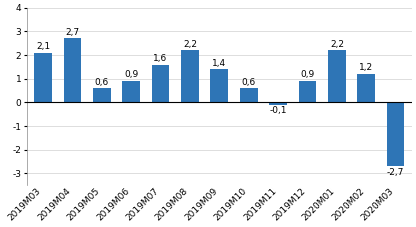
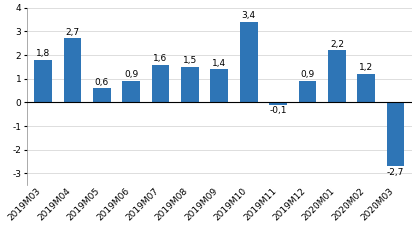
2019M03: 2,1 -> 1,8
2019M08: 2,2 -> 1,5
2019M10: 0,6 -> 3,4
